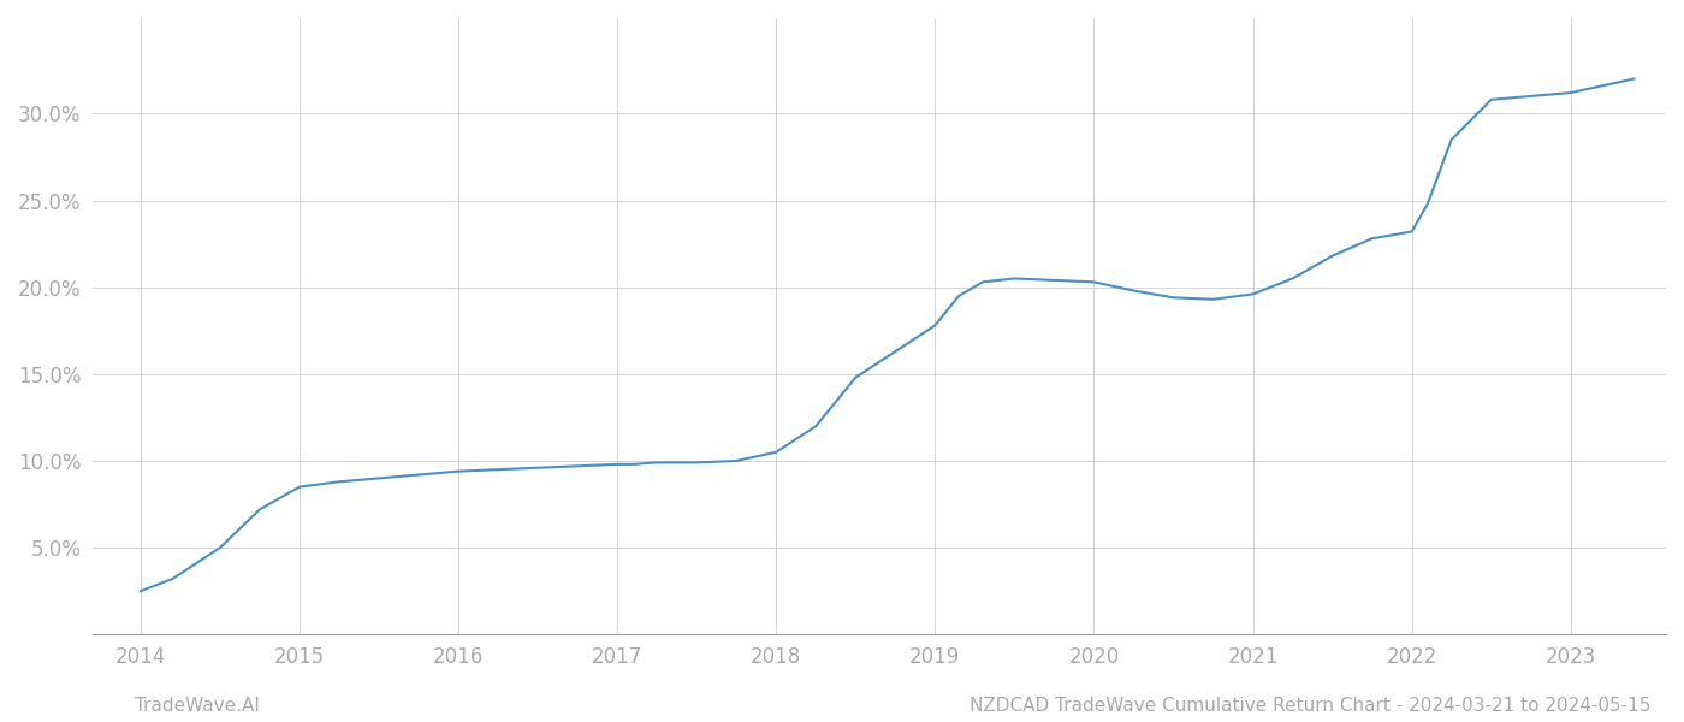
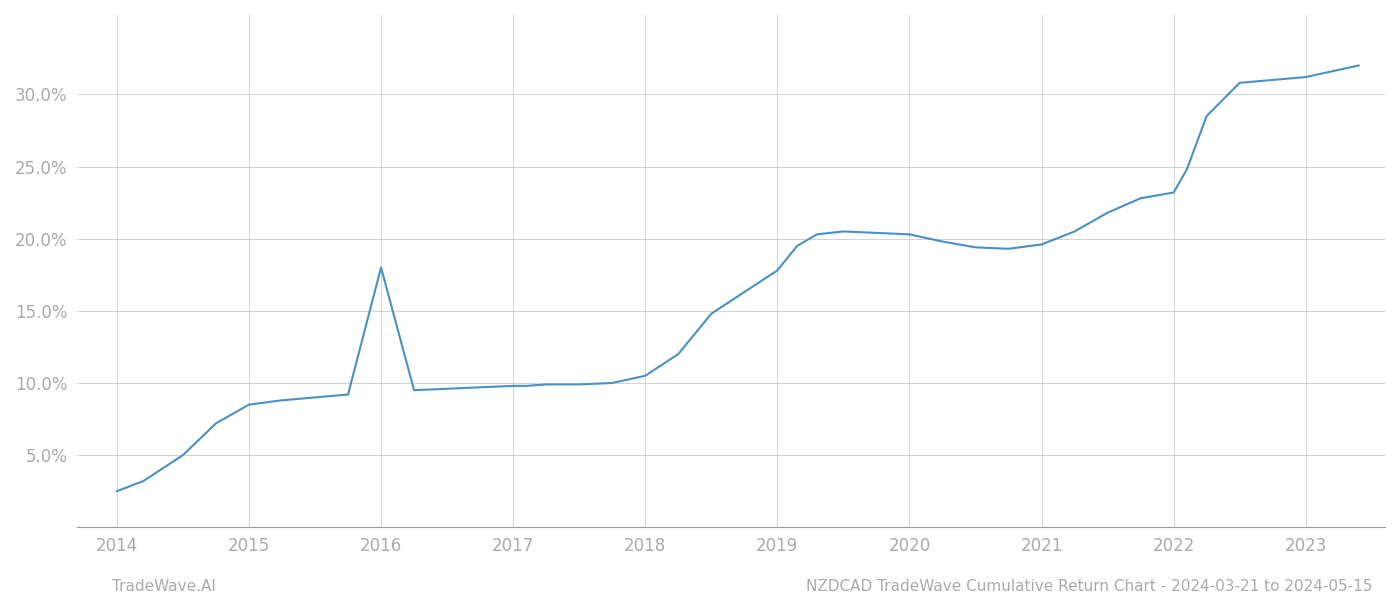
2016: 9.4% -> 18.0%
